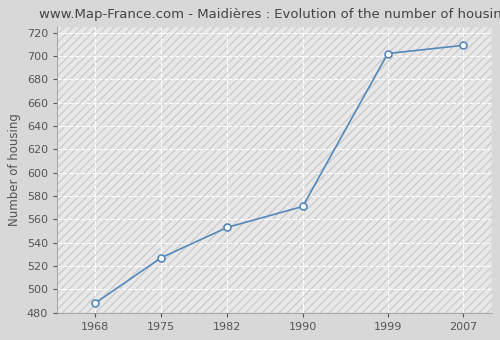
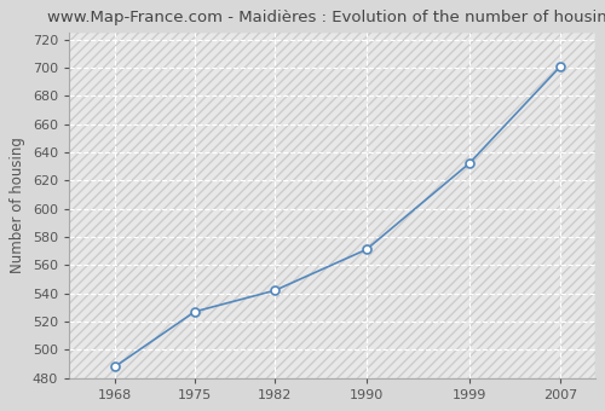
1982: 553 -> 542
1999: 702 -> 632
2007: 709 -> 701
